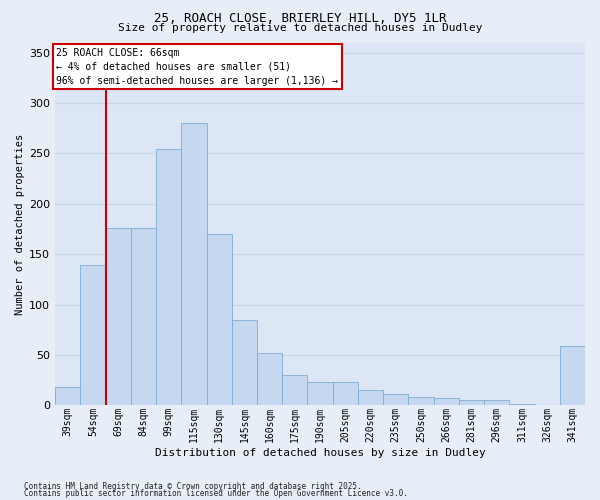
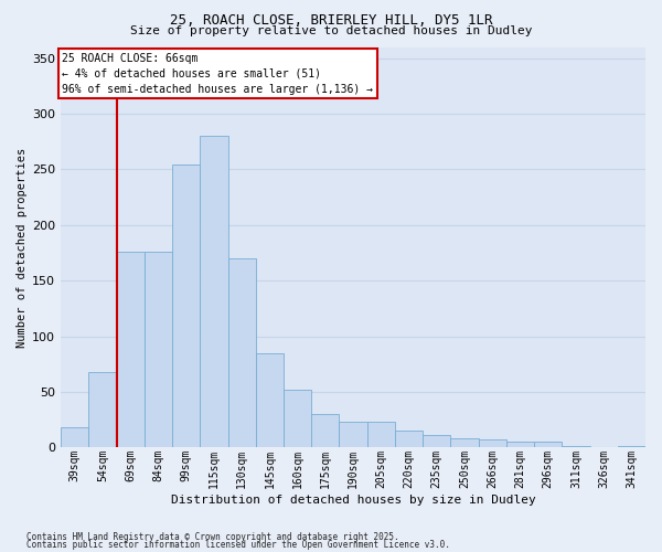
54sqm: 139 -> 68
341sqm: 59 -> 1
